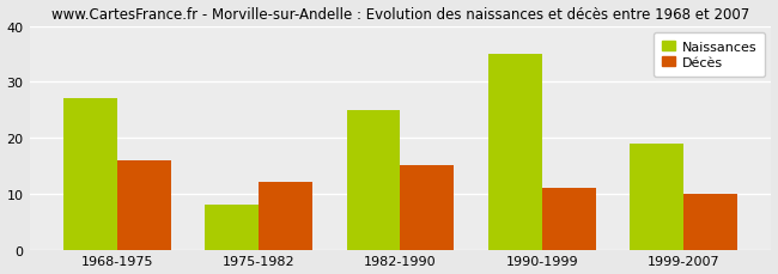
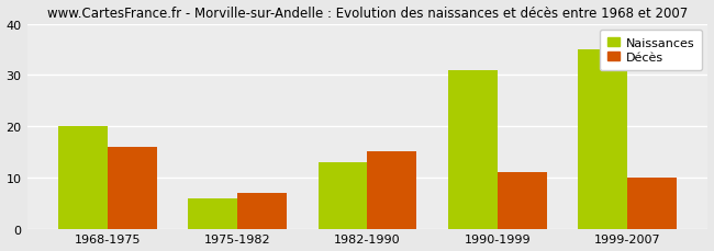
Naissances/1968-1975: 27 -> 20
Naissances/1975-1982: 8 -> 6
Décès/1975-1982: 12 -> 7
Naissances/1982-1990: 25 -> 13
Naissances/1990-1999: 35 -> 31
Naissances/1999-2007: 19 -> 35
